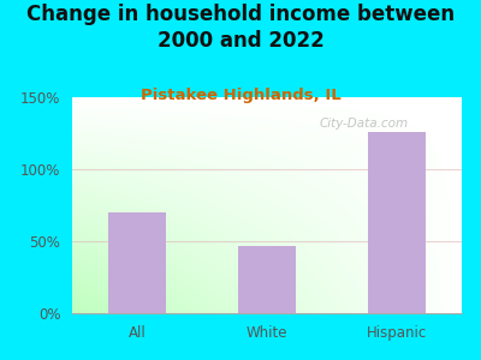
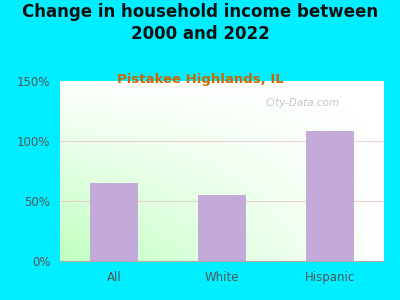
All: 70% -> 65%
White: 47% -> 55%
Hispanic: 126% -> 108%
